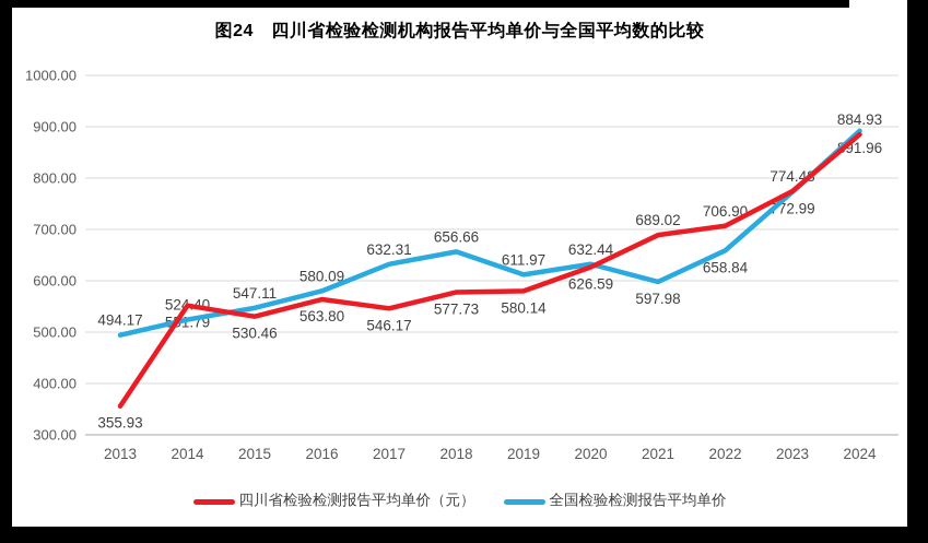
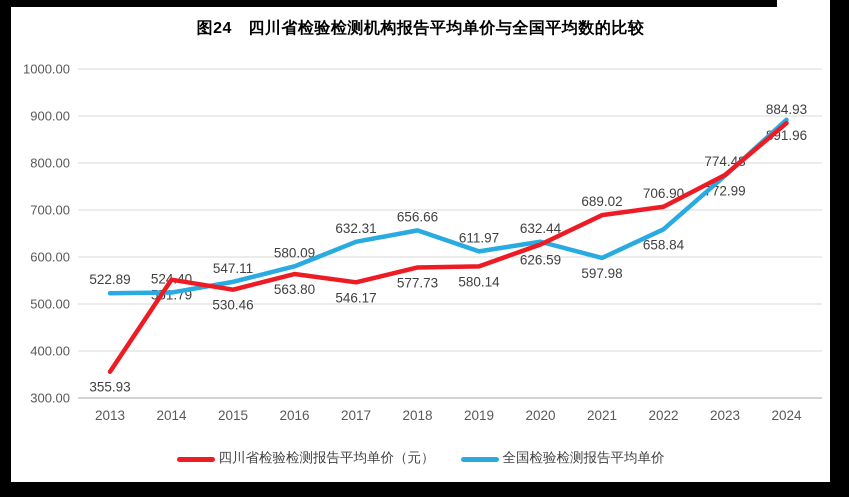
全国检验检测报告平均单价/2013: 494.17 -> 522.89
